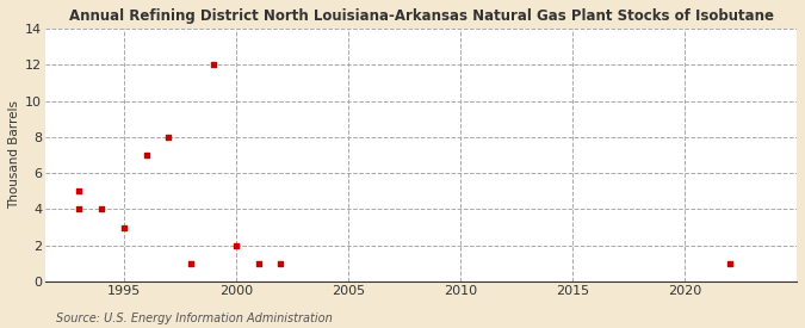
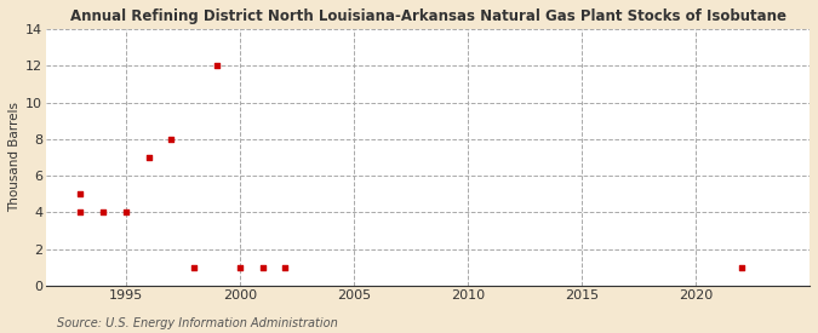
1995: 3 -> 4
2000: 2 -> 1
